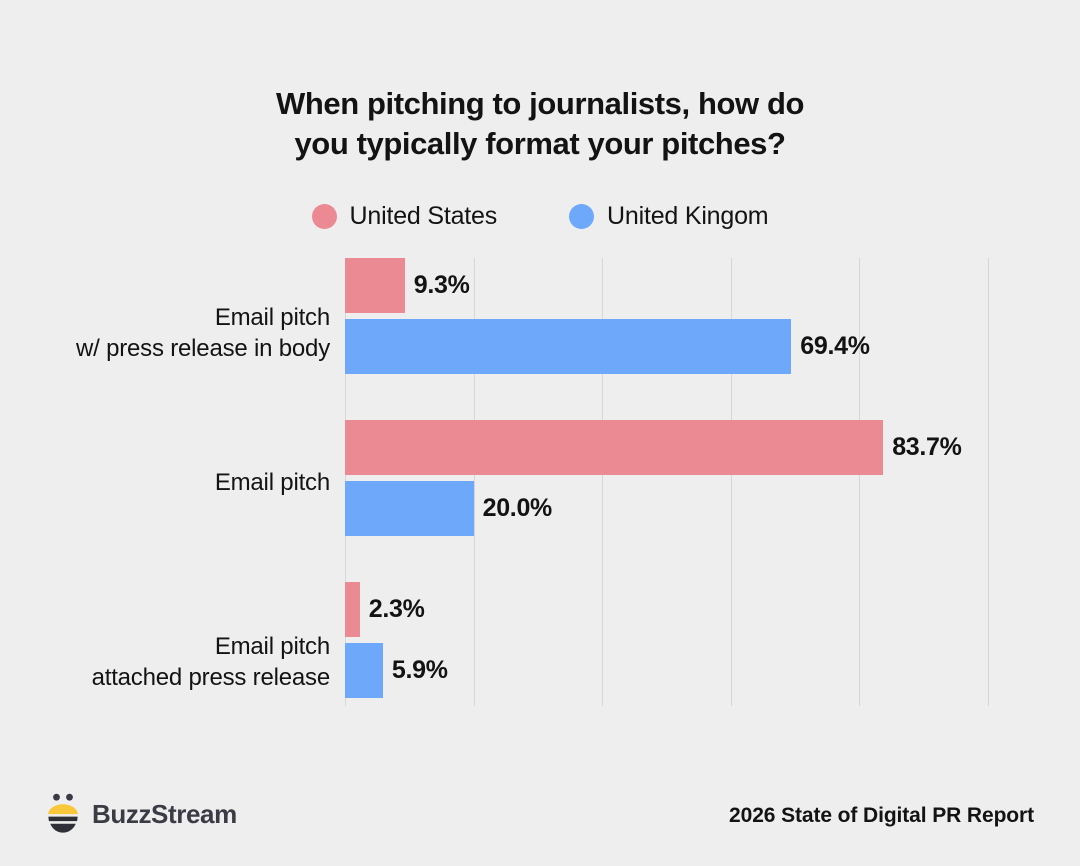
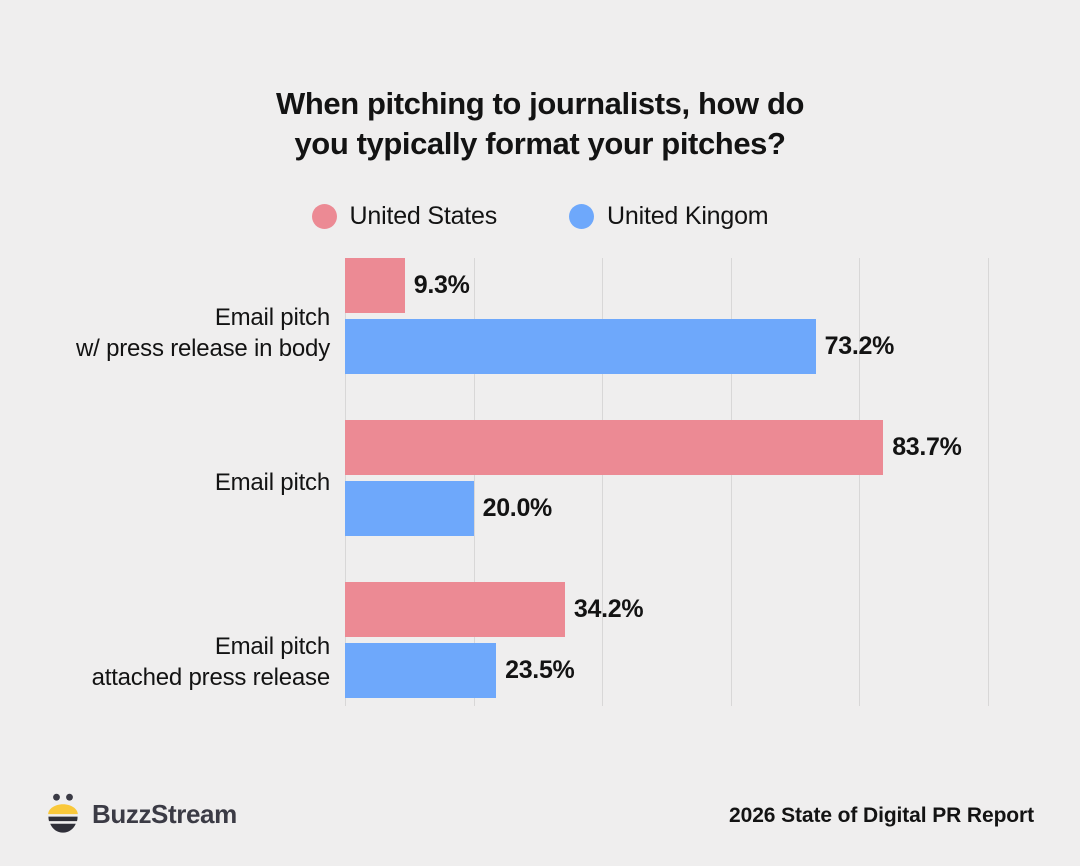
United Kingom/Email pitch w/ press release in body: 69.4% -> 73.2%
United States/Email pitch attached press release: 2.3% -> 34.2%
United Kingom/Email pitch attached press release: 5.9% -> 23.5%
